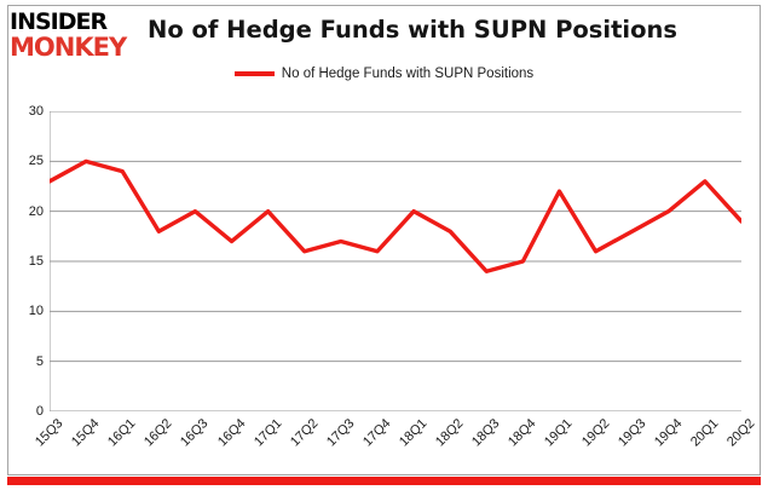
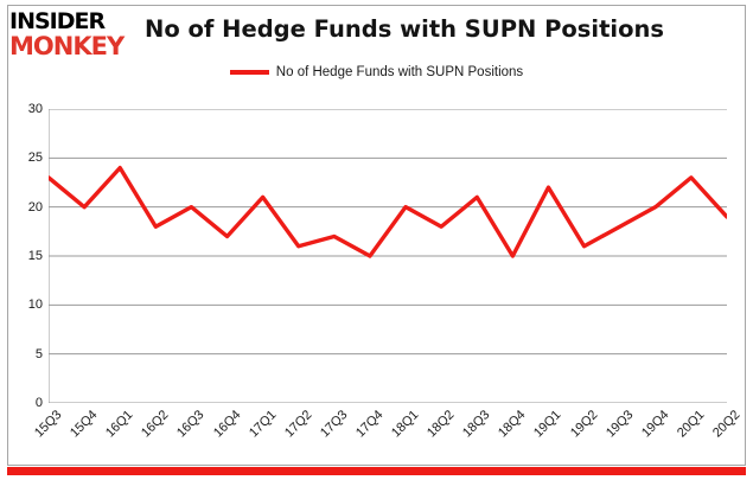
15Q4: 25 -> 20
17Q1: 20 -> 21
17Q4: 16 -> 15
18Q3: 14 -> 21
